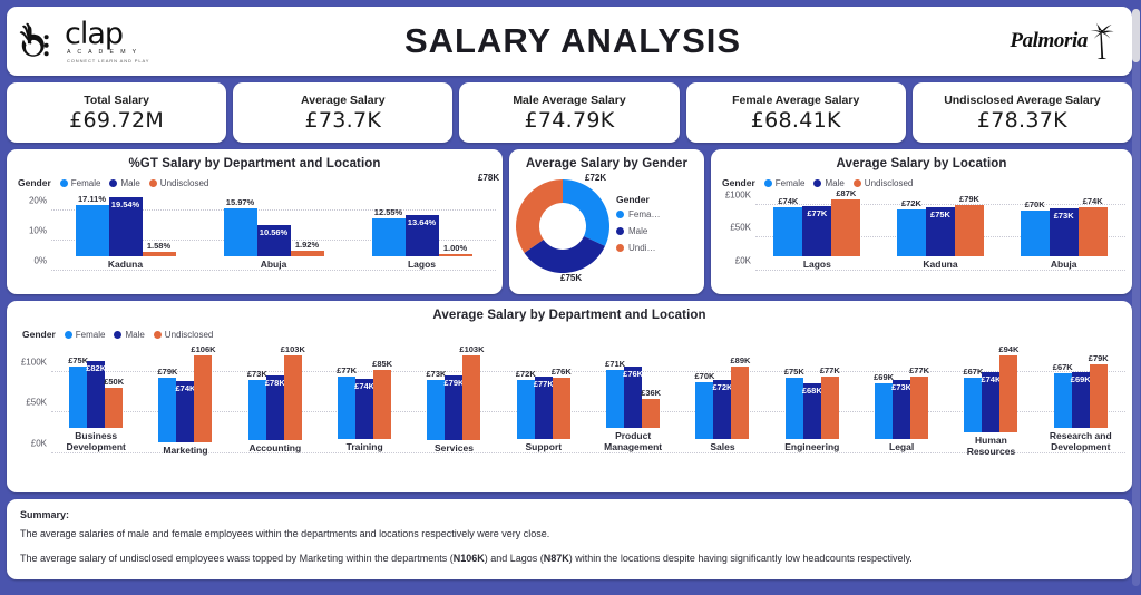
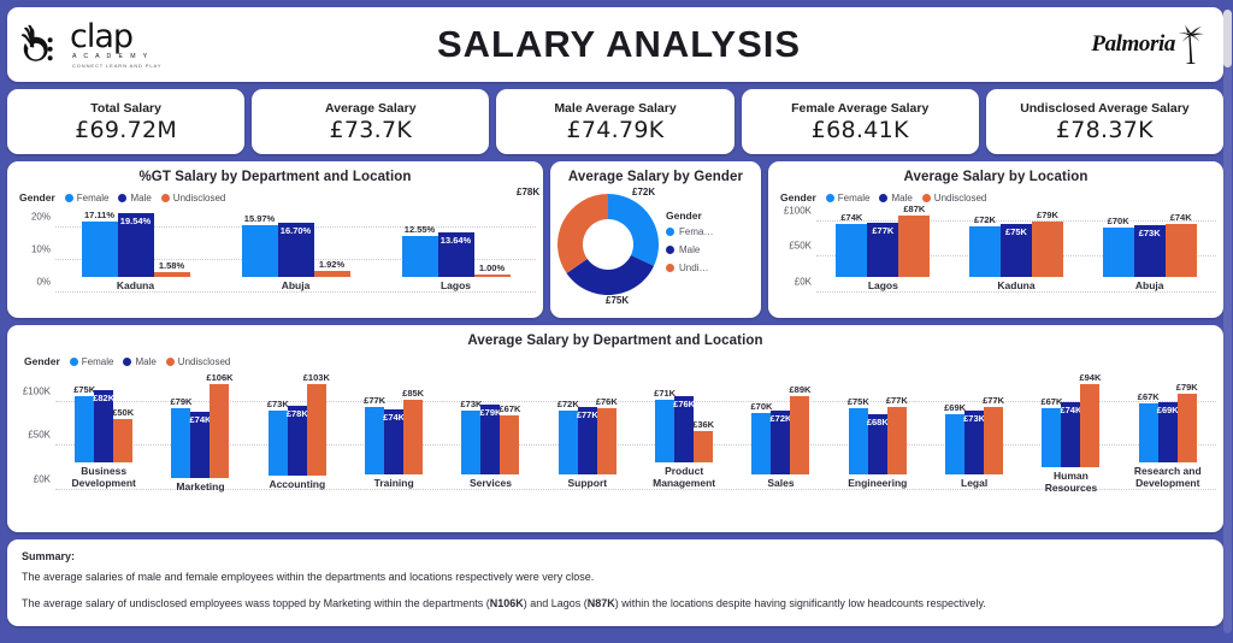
%GT Salary by Department and Location/Male/Abuja: 10.56% -> 16.70%
Average Salary by Department and Location/Undisclosed/Services: £103K -> £67K
